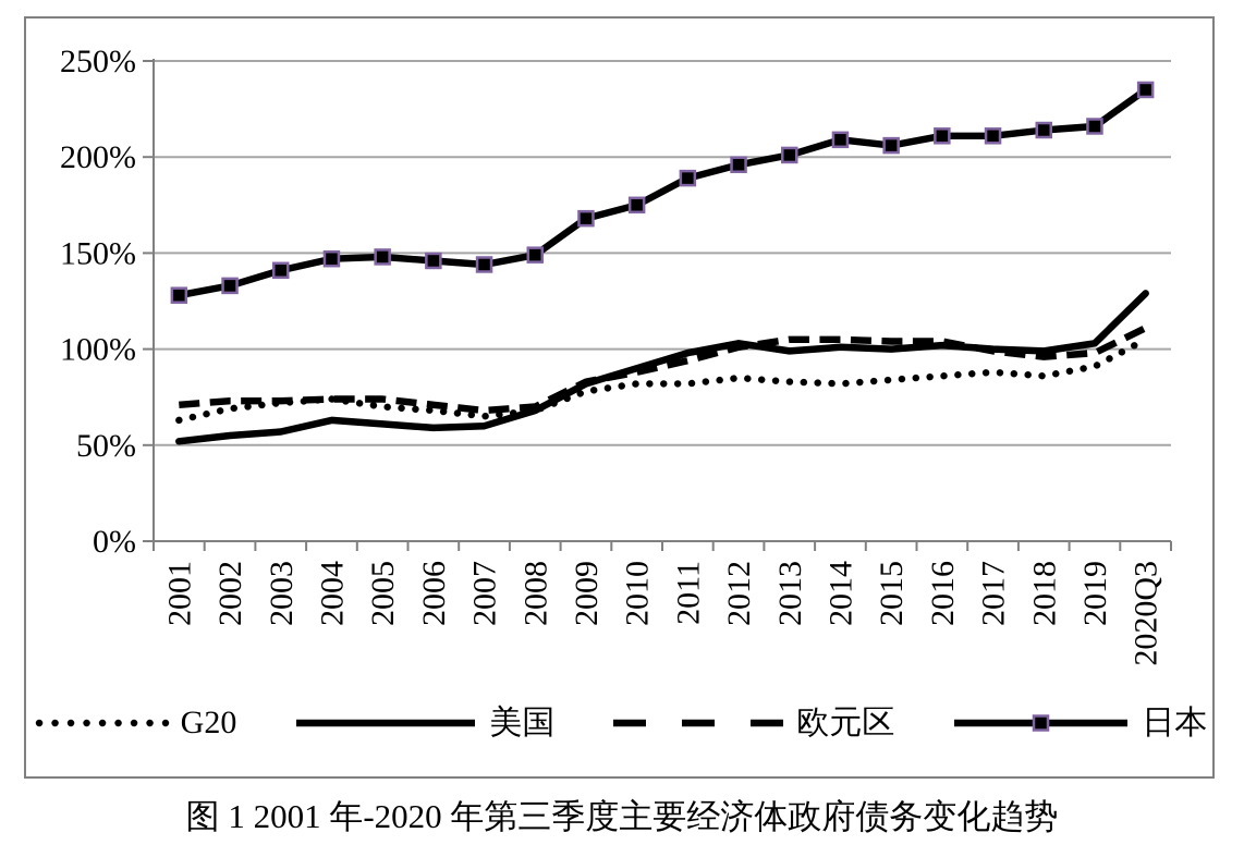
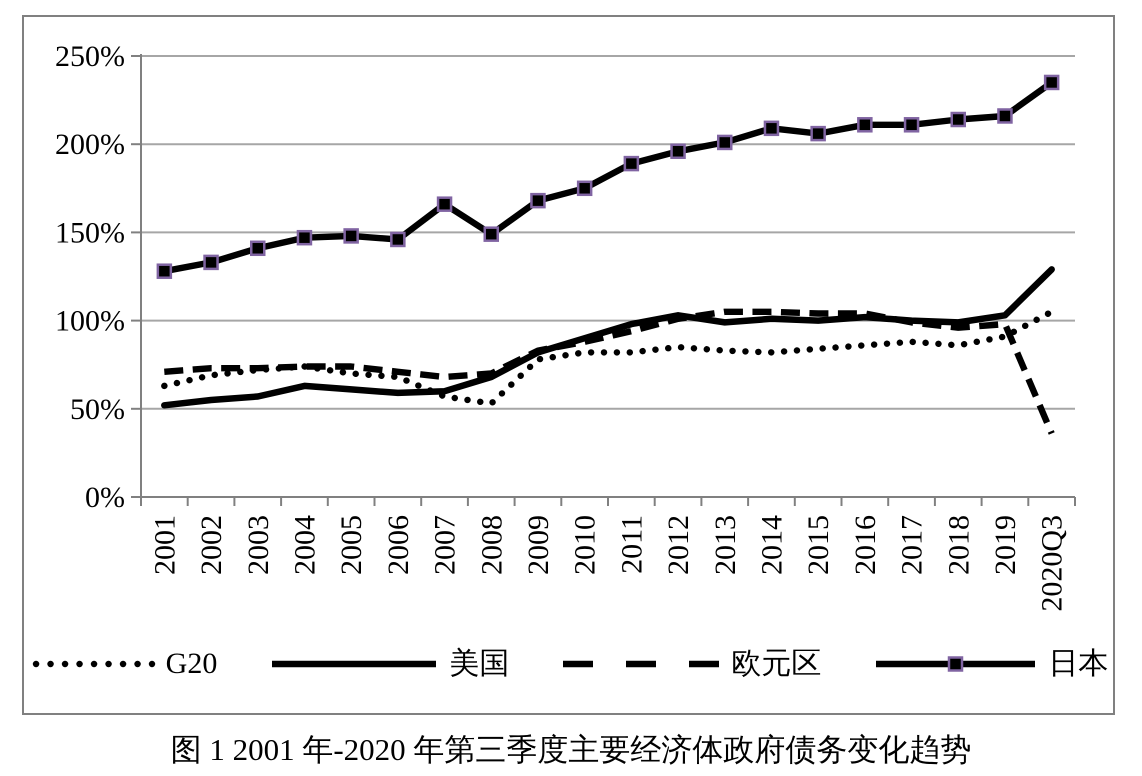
G20/2007: 65% -> 57%
日本/2007: 144% -> 166%
G20/2008: 68% -> 53%
欧元区/2020Q3: 111% -> 36%
